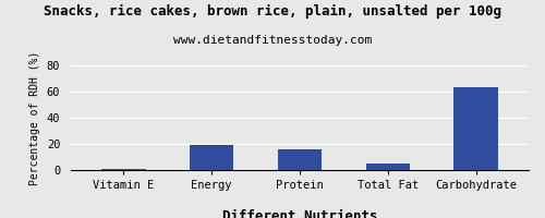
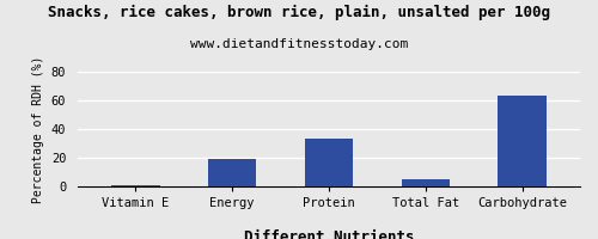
Protein: 16 -> 33
